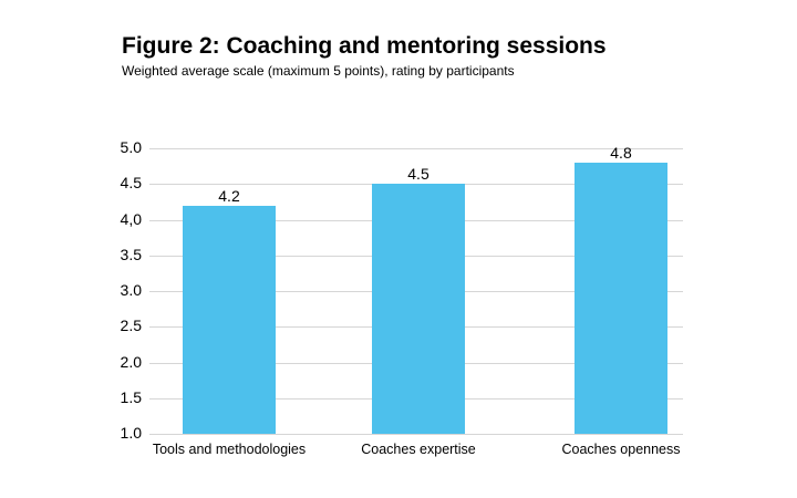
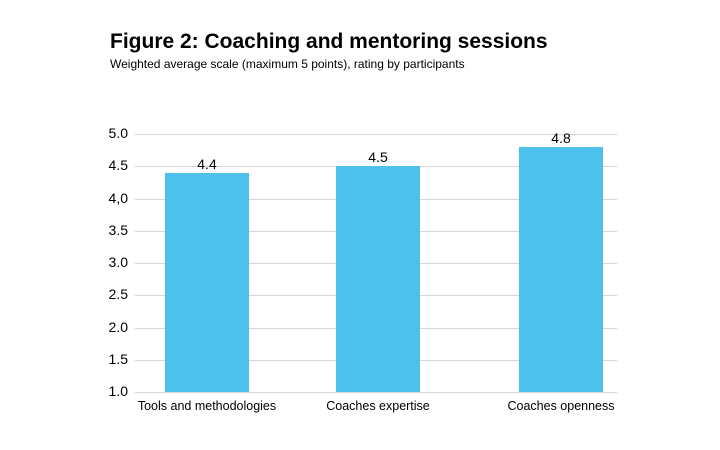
Tools and methodologies: 4.2 -> 4.4
